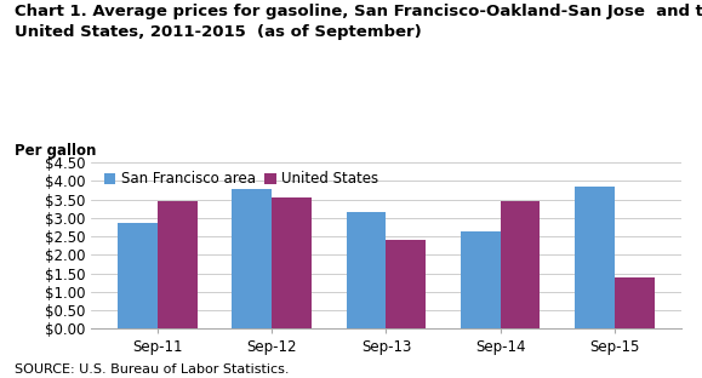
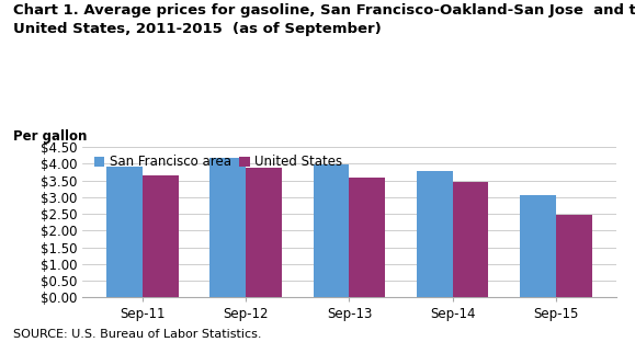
San Francisco area/Sep-11: $2.85 -> $3.93
United States/Sep-11: $3.45 -> $3.64
San Francisco area/Sep-12: $3.80 -> $4.18
United States/Sep-12: $3.55 -> $3.88
San Francisco area/Sep-13: $3.15 -> $3.97
United States/Sep-13: $2.40 -> $3.59
San Francisco area/Sep-14: $2.65 -> $3.79
San Francisco area/Sep-15: $3.85 -> $3.06
United States/Sep-15: $1.40 -> $2.47
